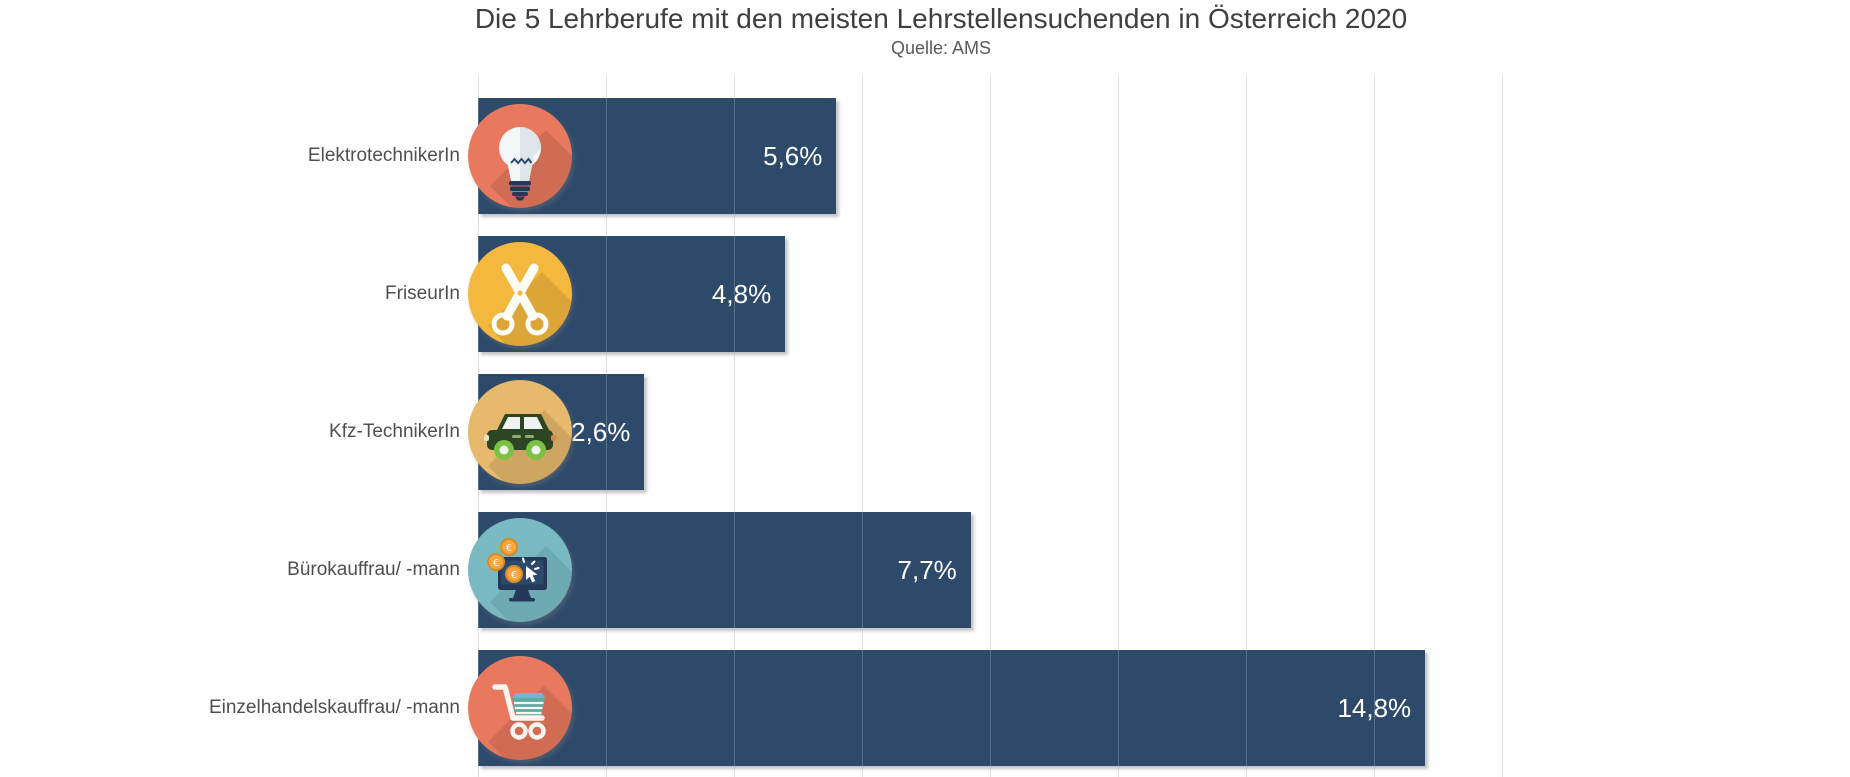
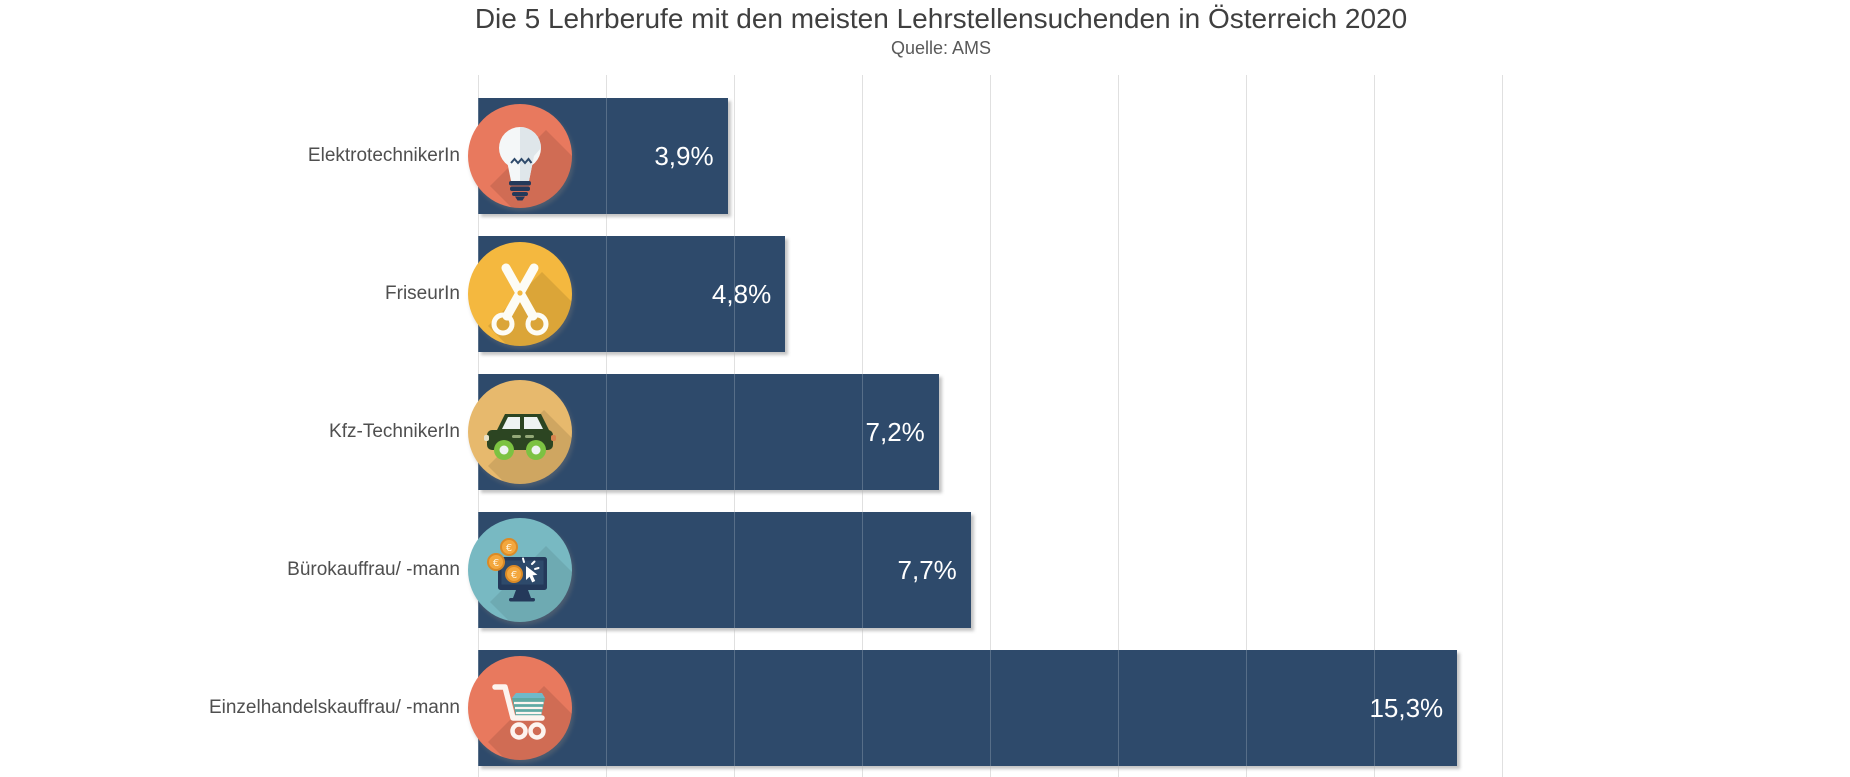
ElektrotechnikerIn: 5,6% -> 3,9%
Kfz-TechnikerIn: 2,6% -> 7,2%
Einzelhandelskauffrau/ -mann: 14,8% -> 15,3%
